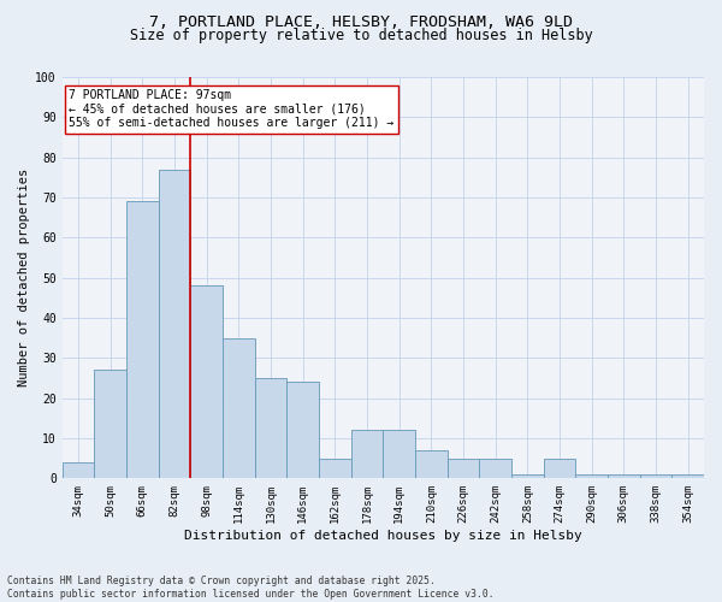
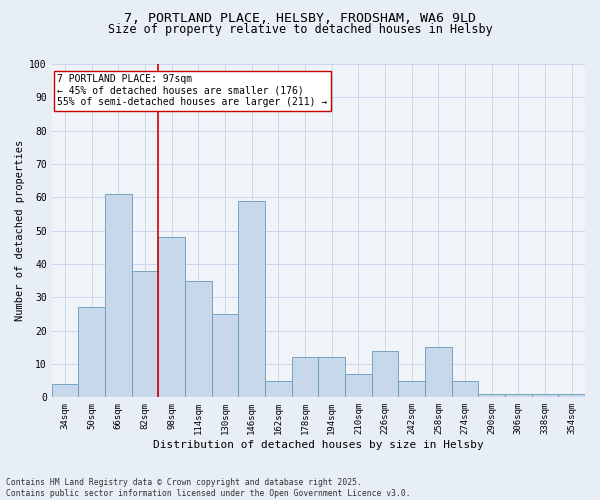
66sqm: 69 -> 61
82sqm: 77 -> 38
146sqm: 24 -> 59
226sqm: 5 -> 14
258sqm: 1 -> 15
